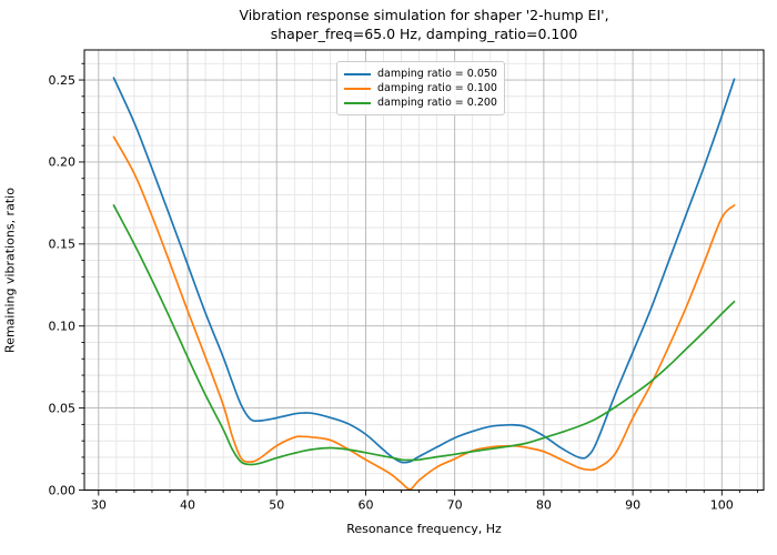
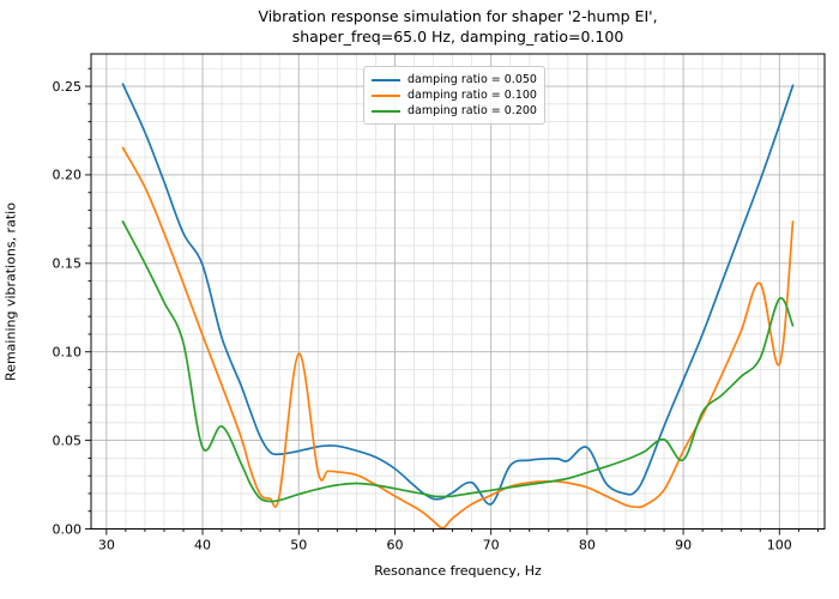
damping ratio = 0.050/40: 0.138 -> 0.149
damping ratio = 0.200/40: 0.081 -> 0.046
damping ratio = 0.100/50: 0.027 -> 0.099
damping ratio = 0.050/70: 0.032 -> 0.014
damping ratio = 0.050/80: 0.033 -> 0.046
damping ratio = 0.200/90: 0.058 -> 0.039
damping ratio = 0.100/100: 0.166 -> 0.093
damping ratio = 0.200/100: 0.107 -> 0.130
